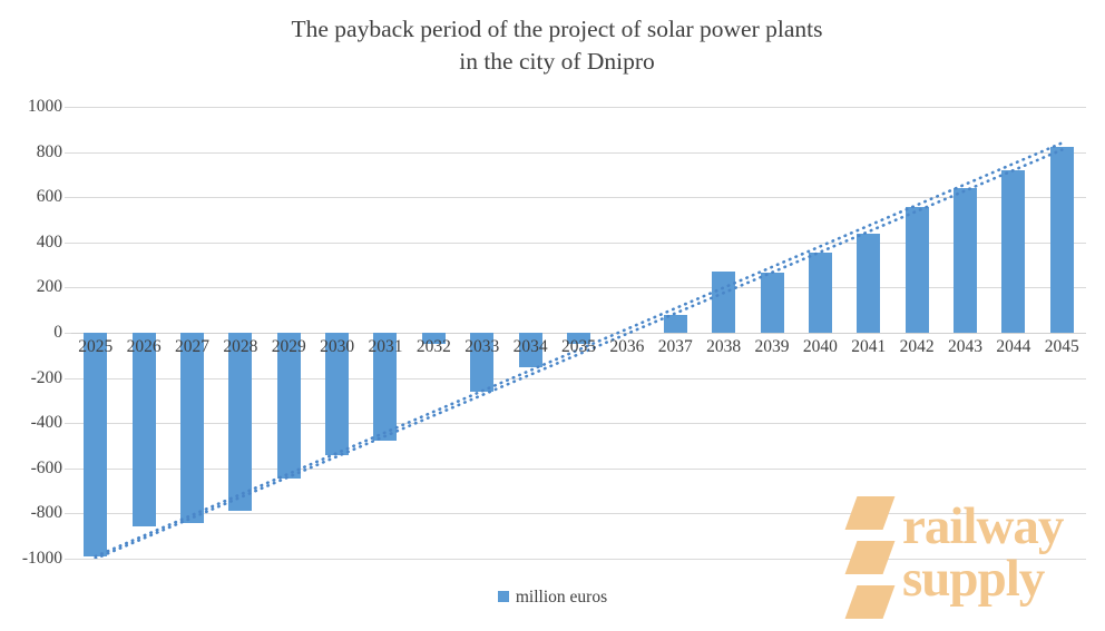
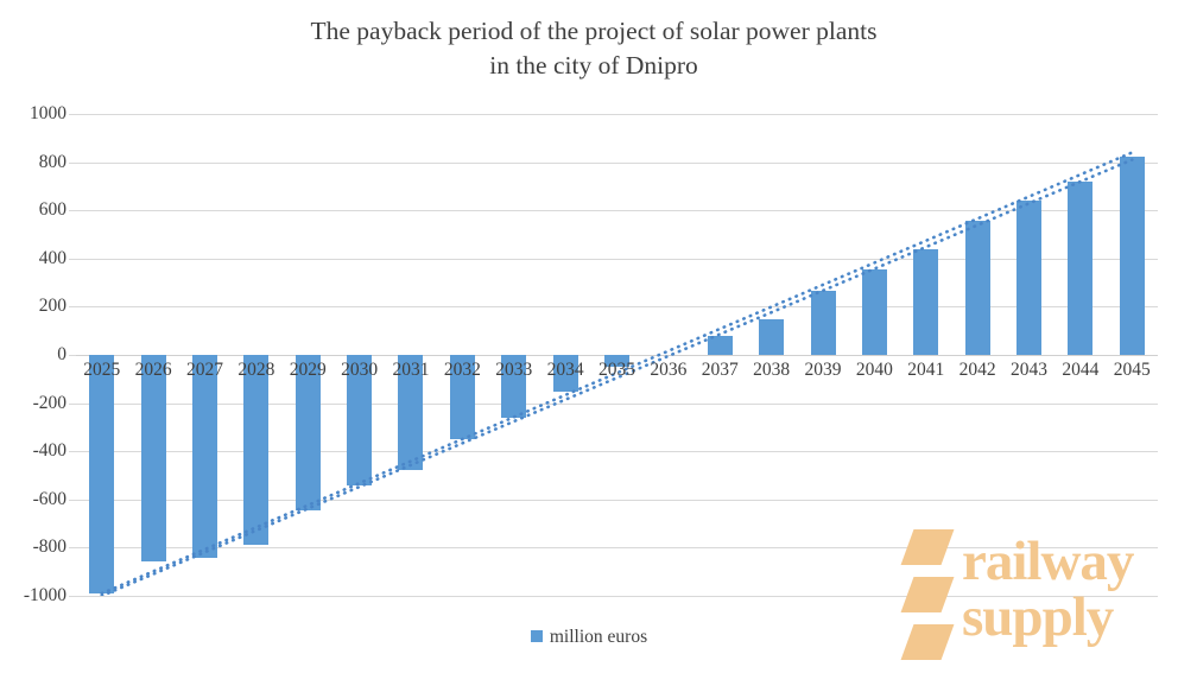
2032: -50 -> -350
2038: 270 -> 150
